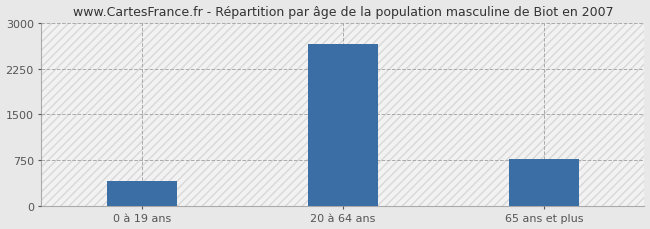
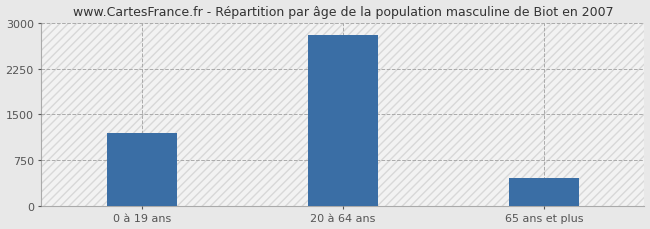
0 à 19 ans: 400 -> 1200
20 à 64 ans: 2660 -> 2800
65 ans et plus: 760 -> 450
